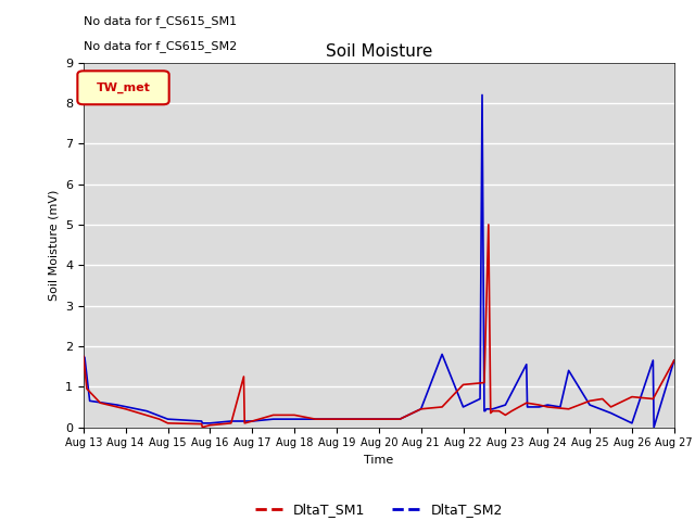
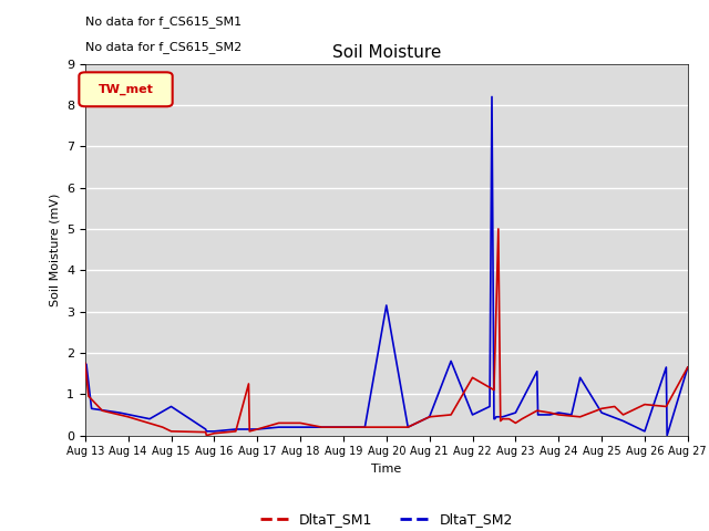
DltaT_SM2/Aug 15: 0.20 -> 0.70
DltaT_SM2/Aug 20: 0.20 -> 3.15
DltaT_SM1/Aug 22: 1.05 -> 1.40
